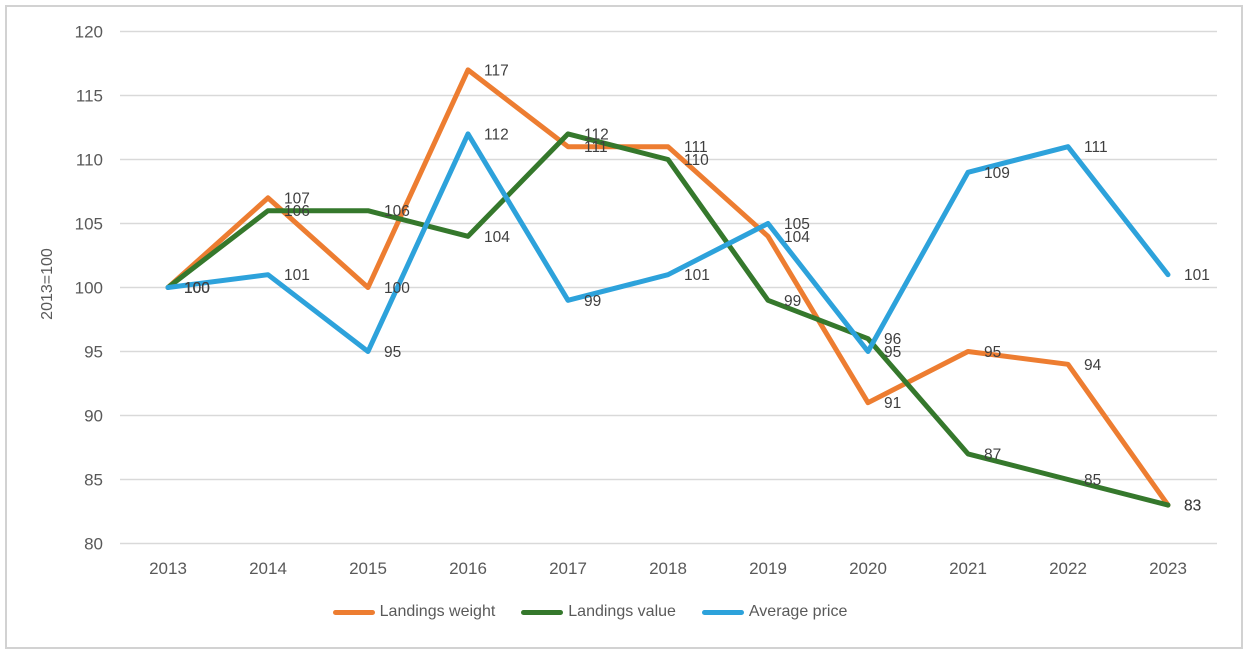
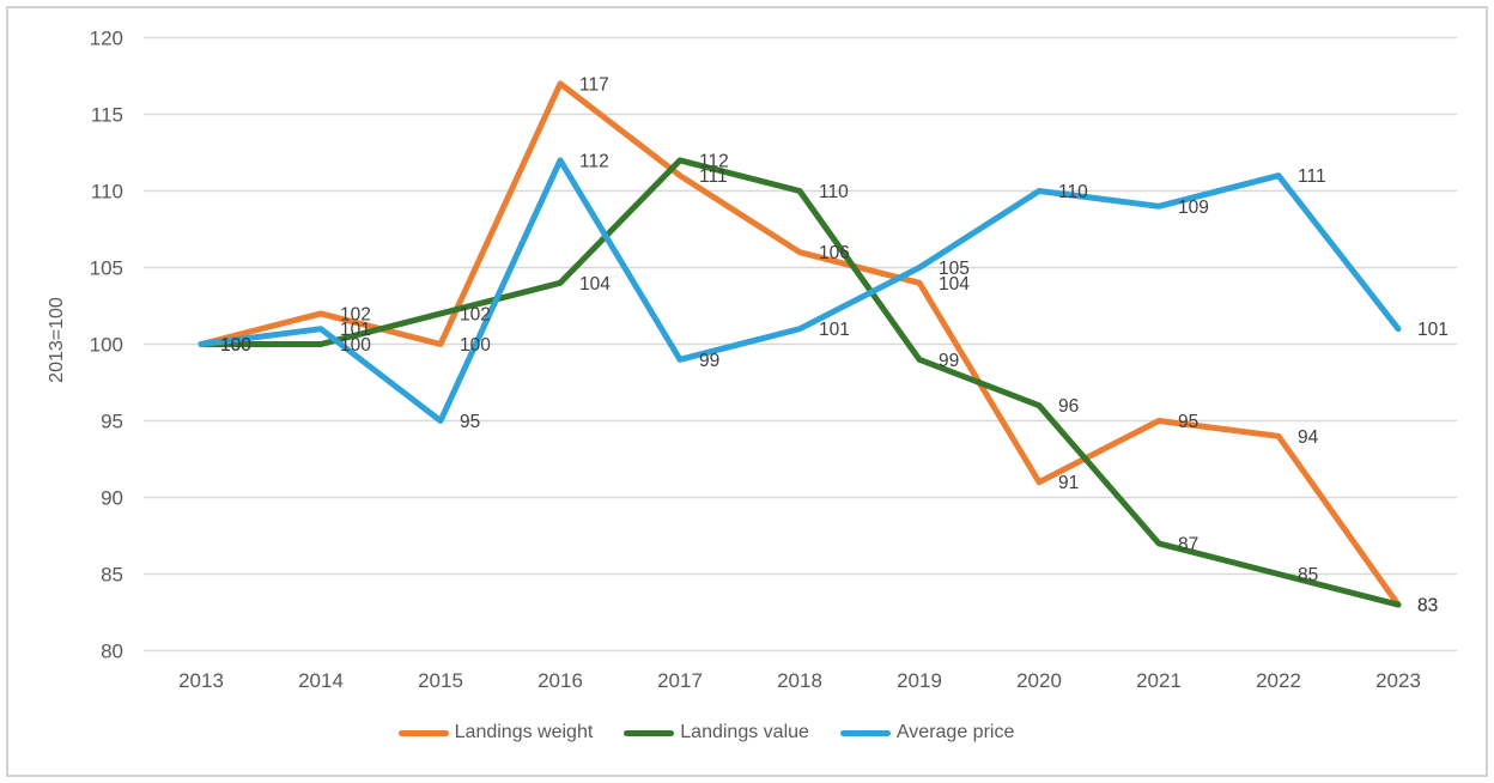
Landings weight/2014: 107 -> 102
Landings value/2014: 106 -> 100
Landings value/2015: 106 -> 102
Landings weight/2018: 111 -> 106
Average price/2020: 95 -> 110
